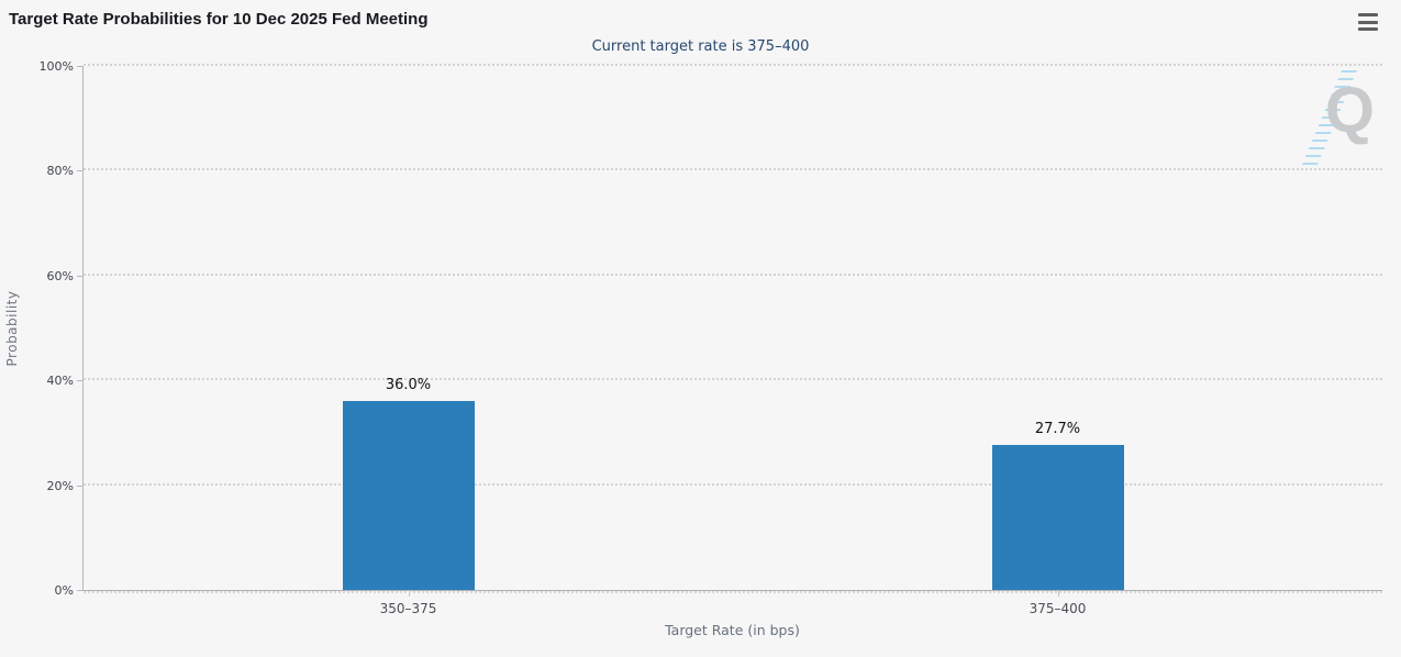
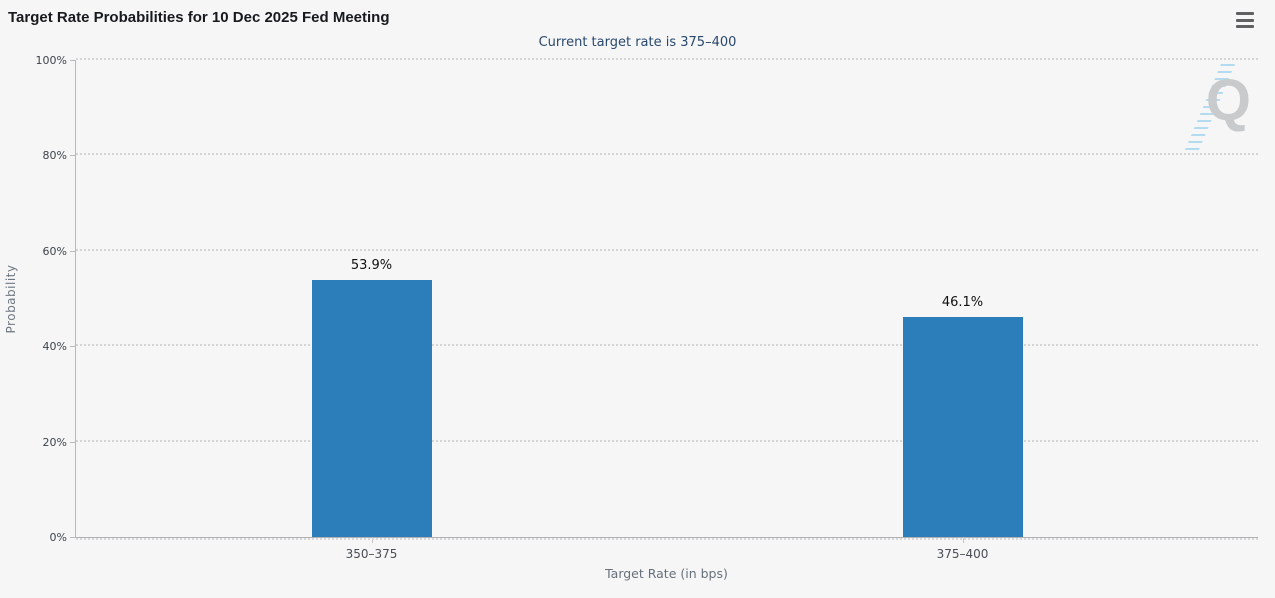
350–375: 36.0% -> 53.9%
375–400: 27.7% -> 46.1%
